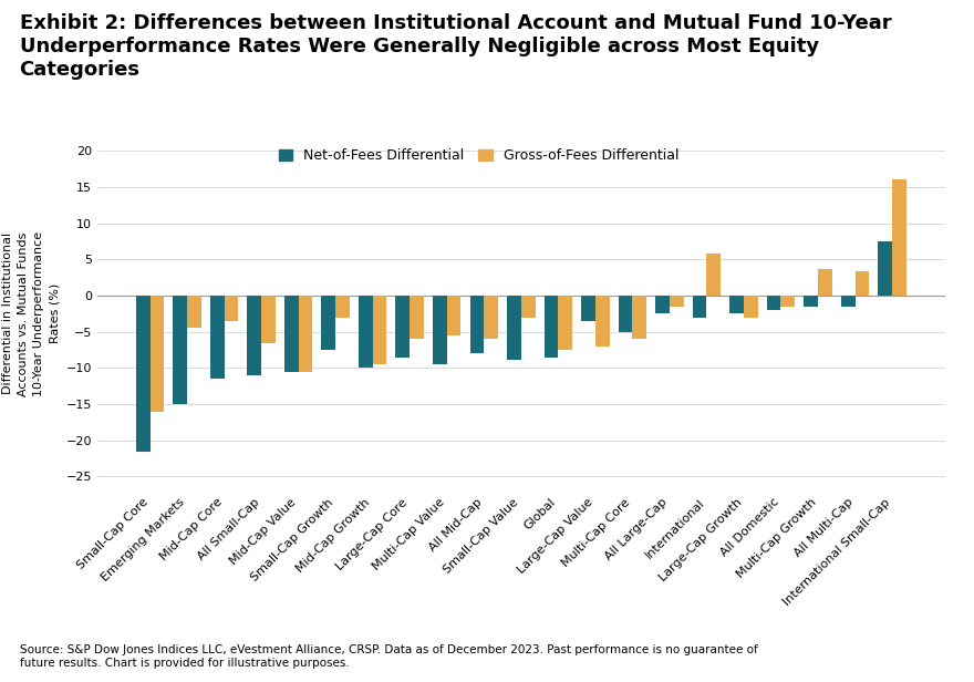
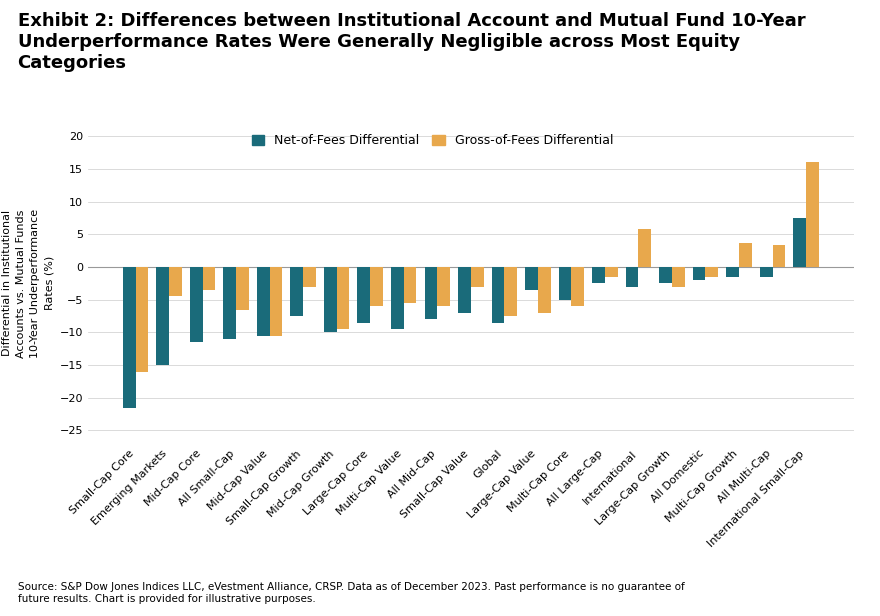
Net-of-Fees Differential/Small-Cap Value: -8.8 -> -7.0
